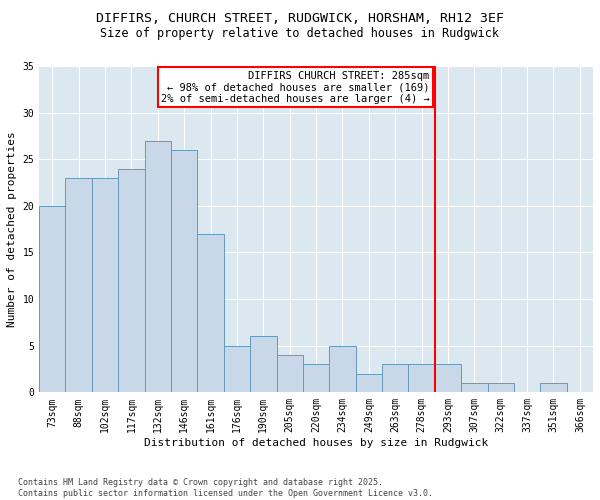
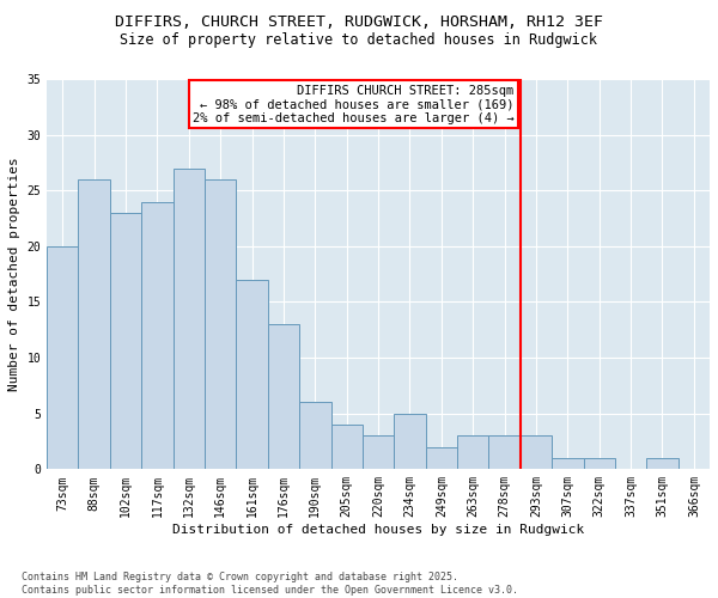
88sqm: 23 -> 26
176sqm: 5 -> 13
